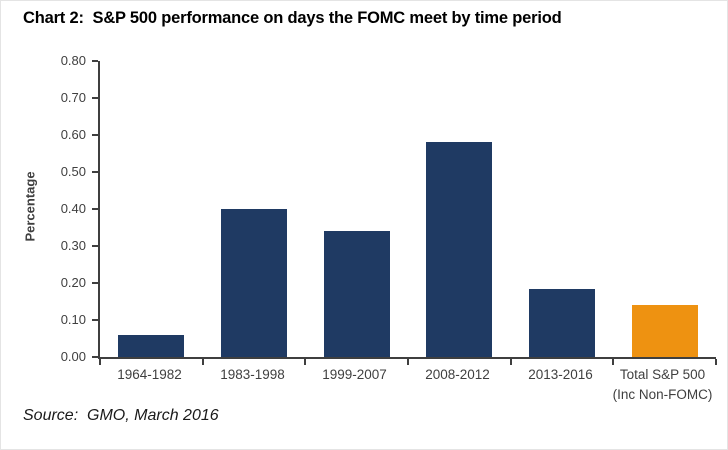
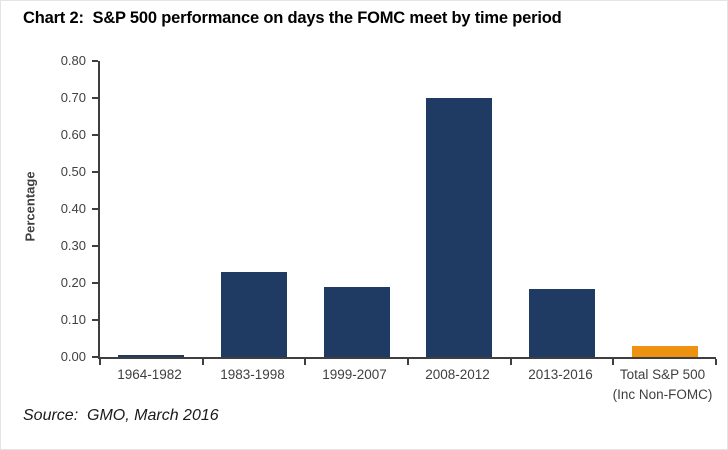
1964-1982: 0.06 -> 0.01
1983-1998: 0.40 -> 0.23
1999-2007: 0.34 -> 0.19
2008-2012: 0.58 -> 0.70
Total S&P 500 (Inc Non-FOMC): 0.14 -> 0.03
